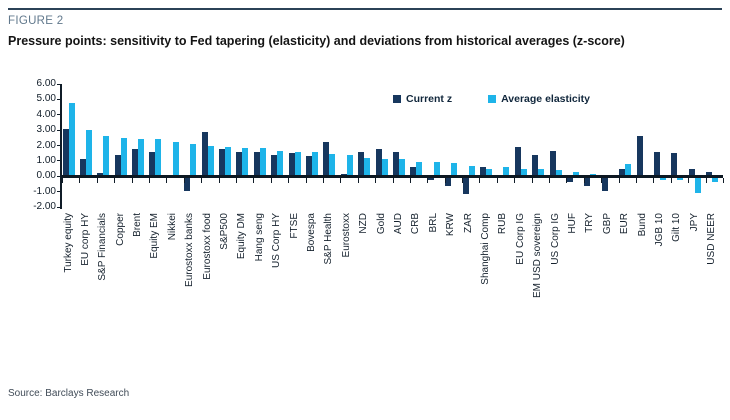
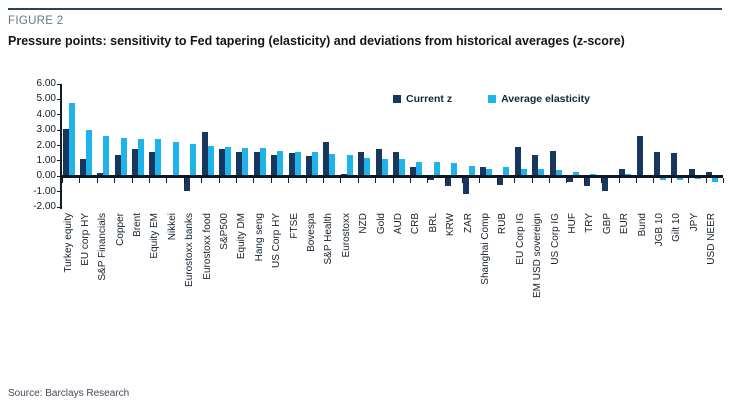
Current z/RUB: -0.1 -> -0.6
Average elasticity/EUR: 0.8 -> 0.1
Average elasticity/JPY: -1.1 -> -0.2
